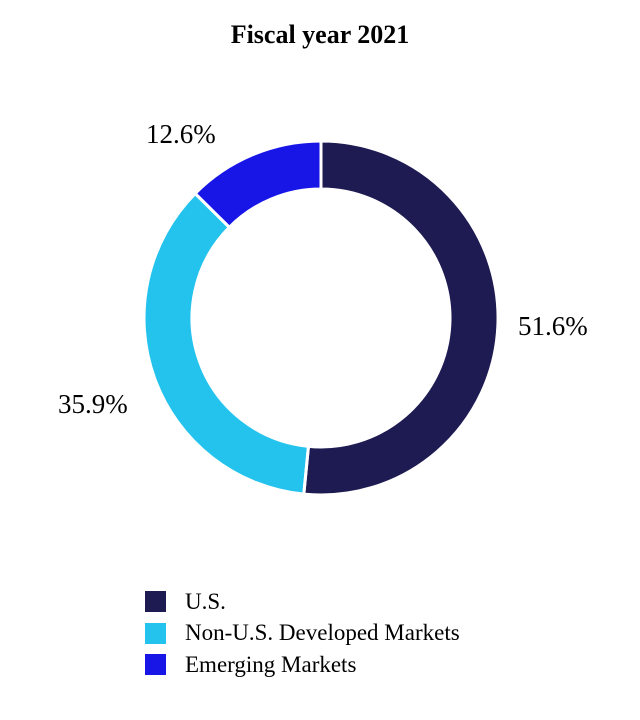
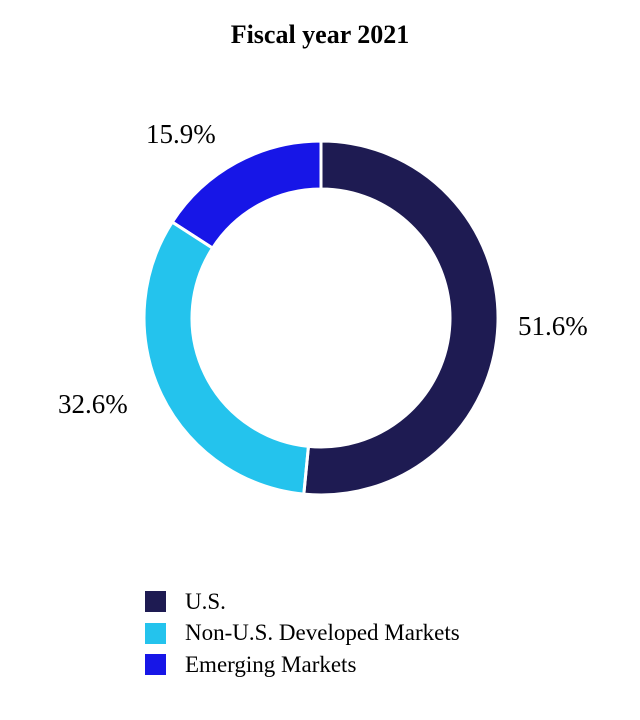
Non-U.S. Developed Markets: 35.9% -> 32.6%
Emerging Markets: 12.6% -> 15.9%
